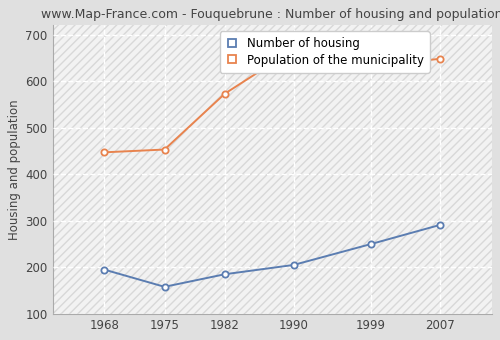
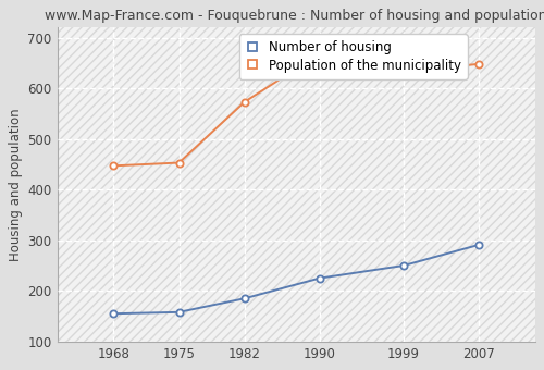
Number of housing/1968: 195 -> 155
Number of housing/1990: 205 -> 225
